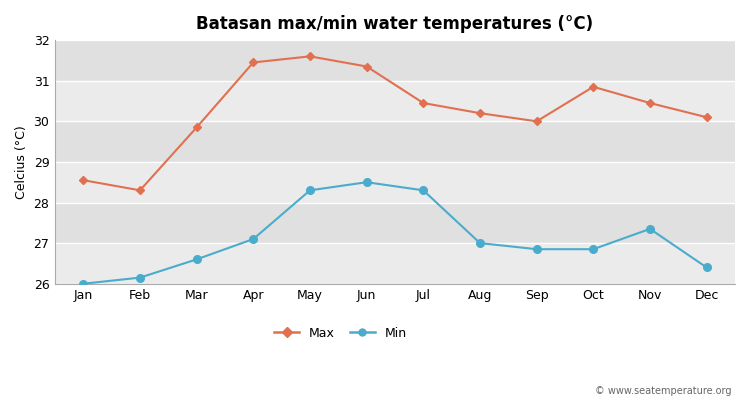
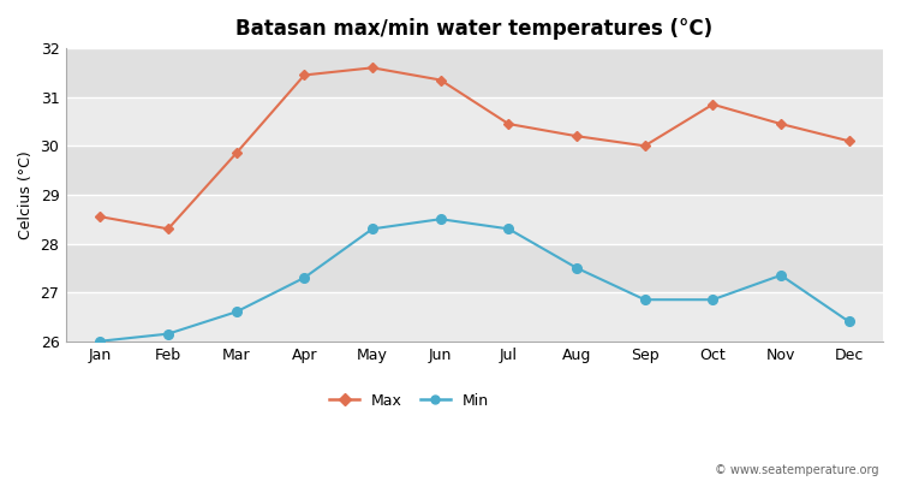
Min/Apr: 27.10 -> 27.30
Min/Aug: 27.00 -> 27.50
